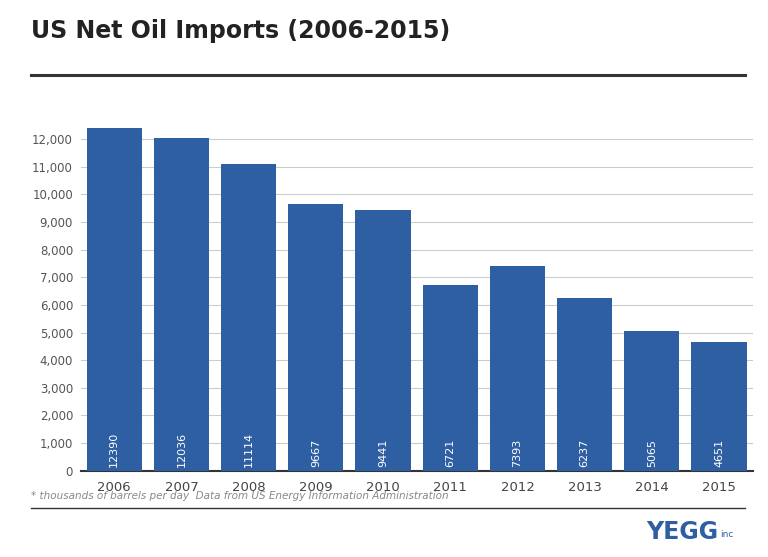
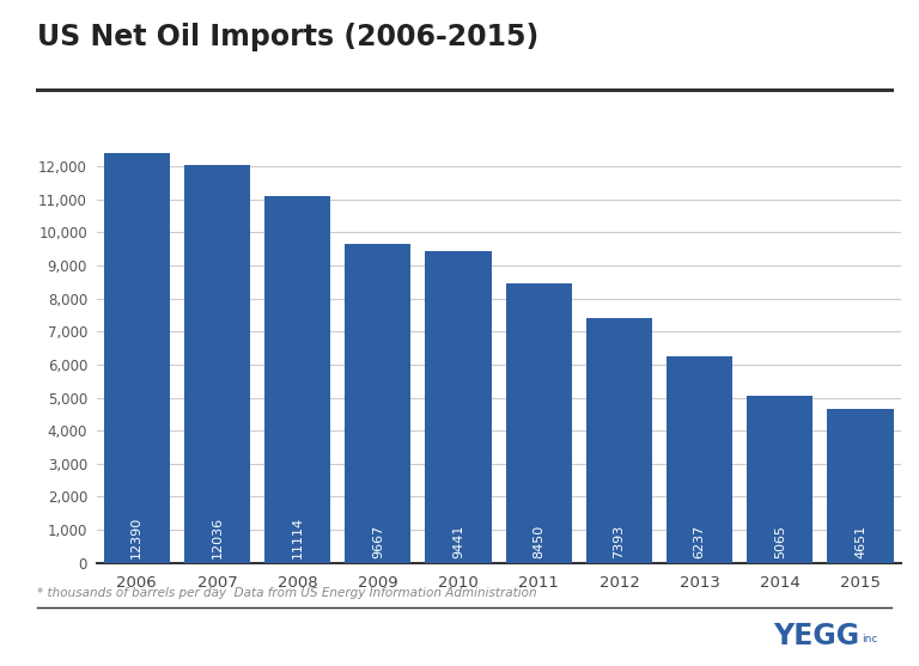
2011: 6721 -> 8450
